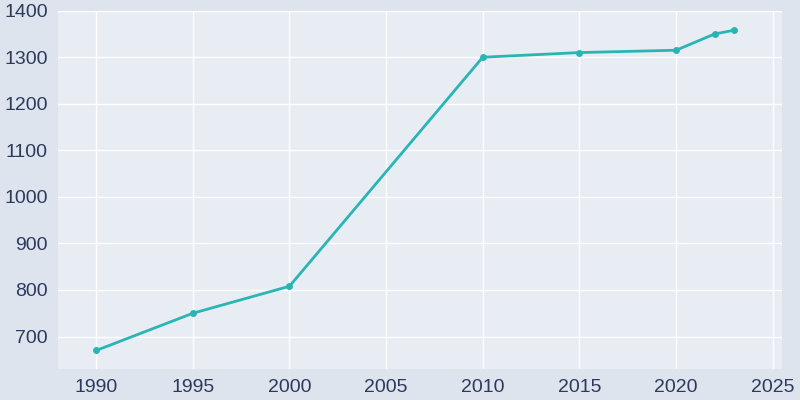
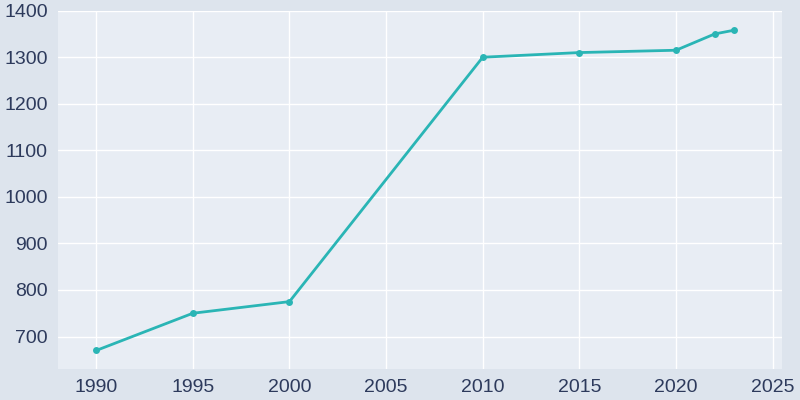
2000: 808 -> 775
